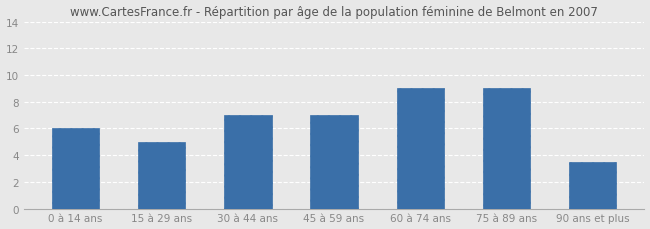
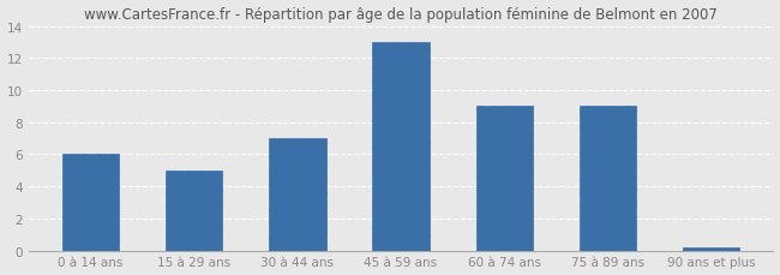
45 à 59 ans: 7.0 -> 13.0
90 ans et plus: 3.5 -> 0.2
